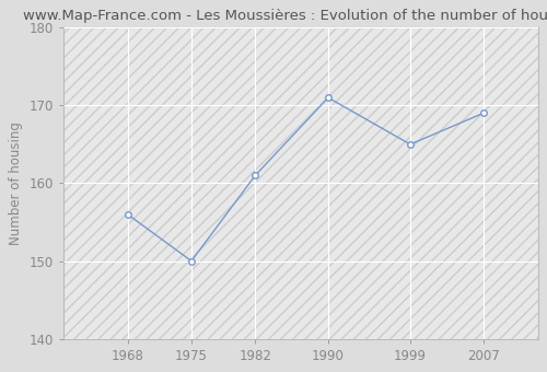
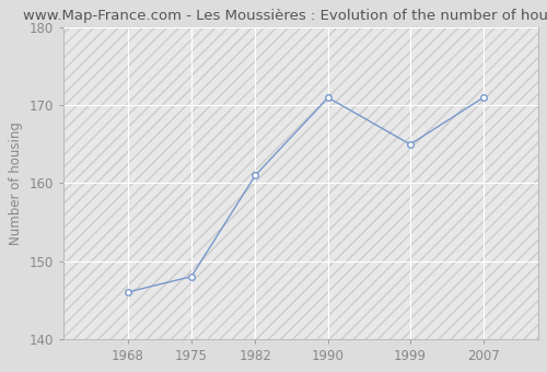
1968: 156 -> 146
1975: 150 -> 148
2007: 169 -> 171
